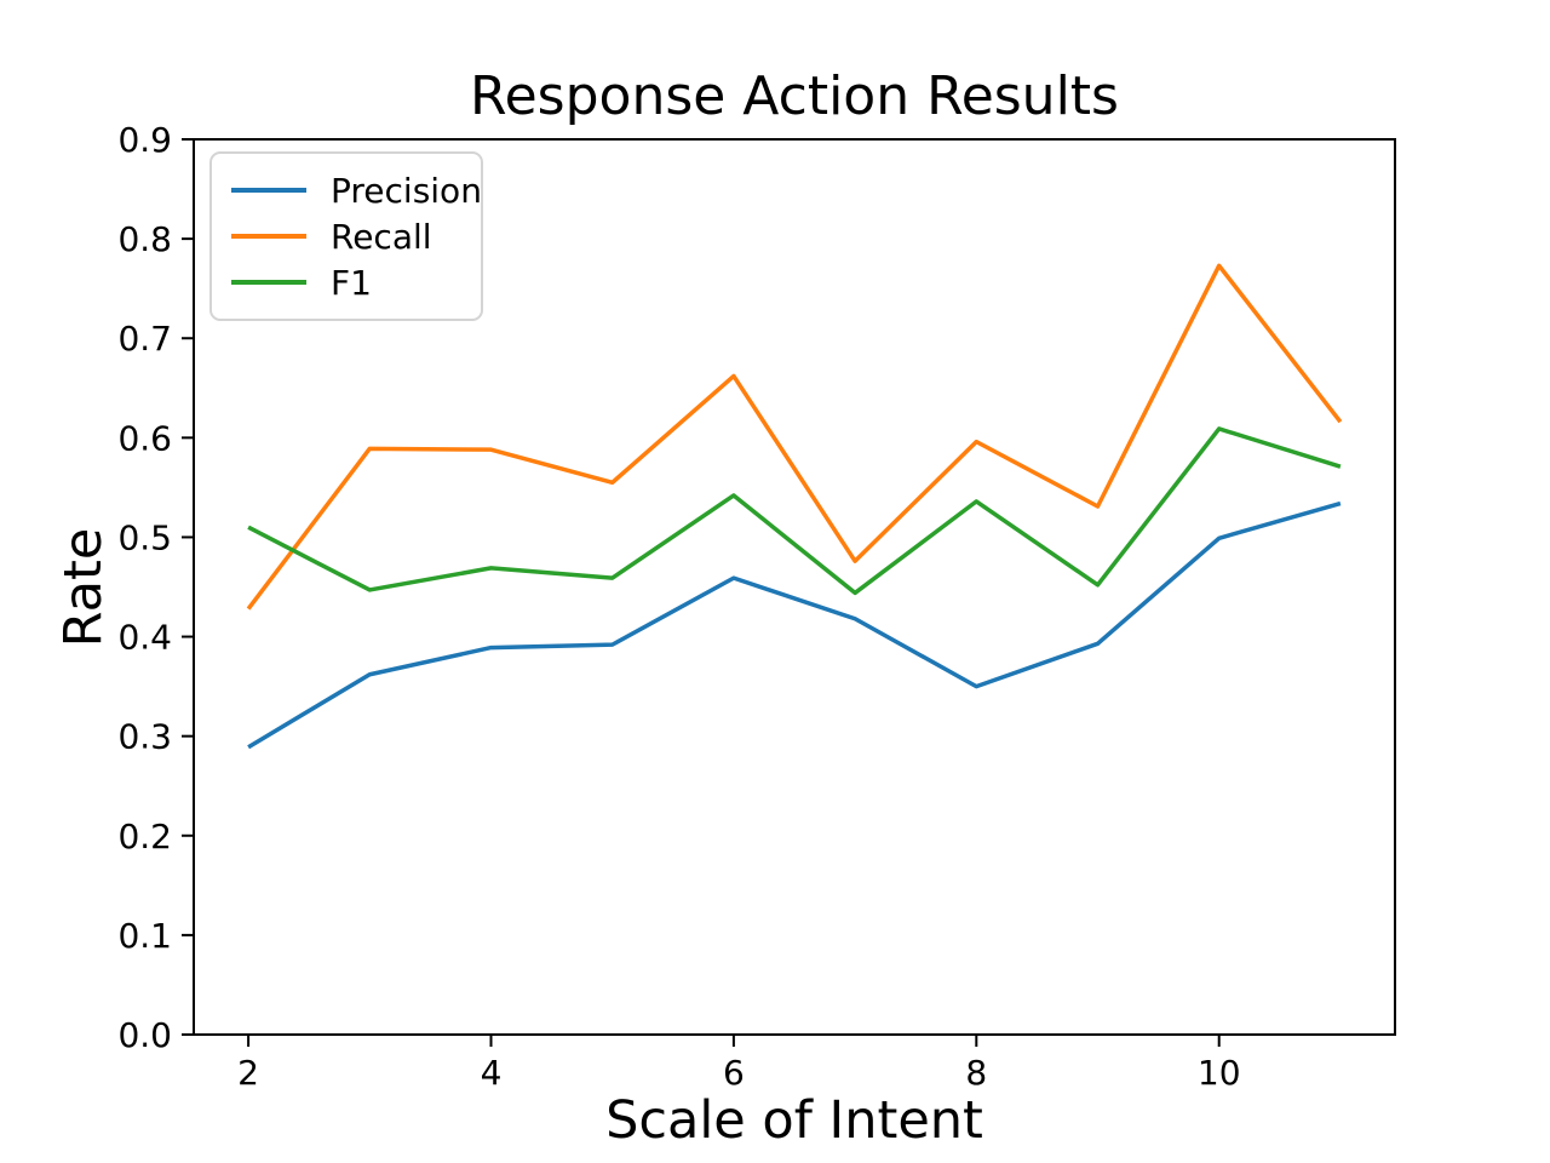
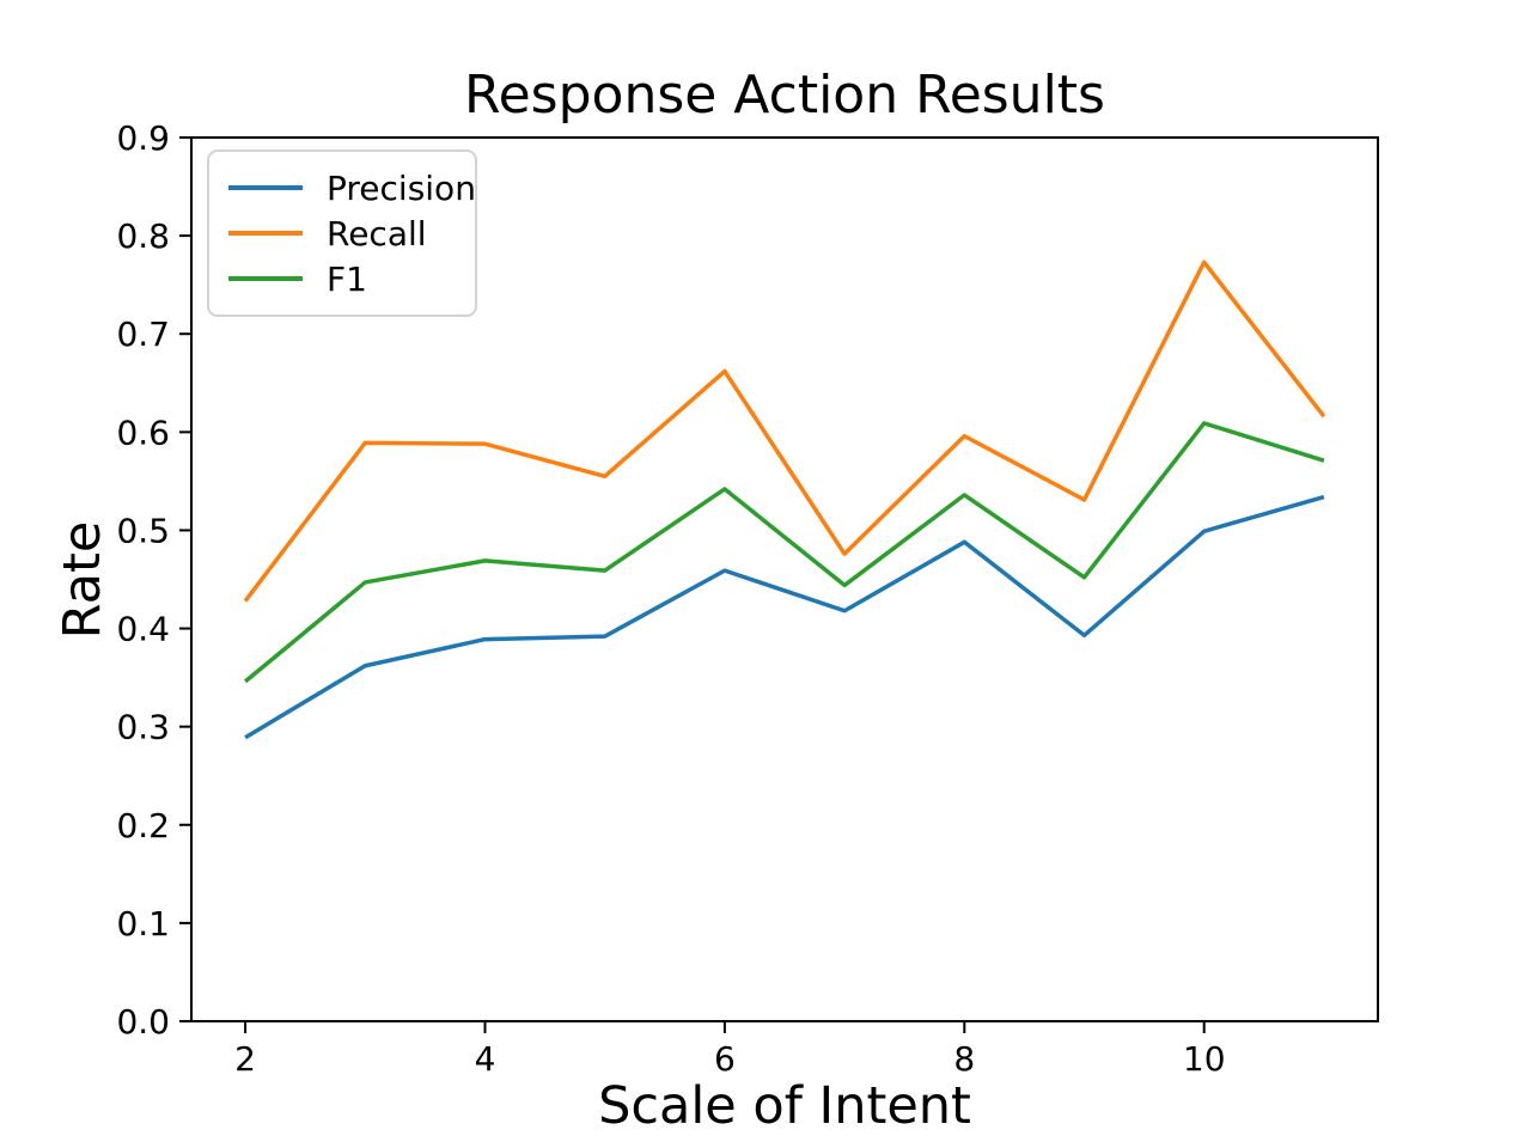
F1/2: 0.51 -> 0.35
Precision/8: 0.35 -> 0.49
